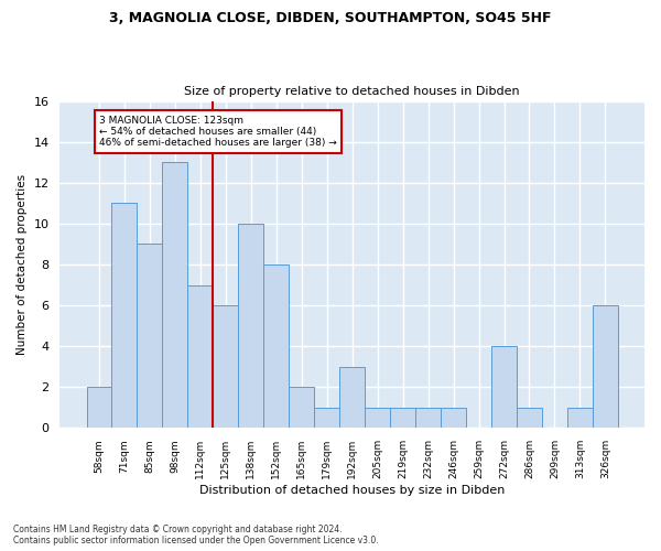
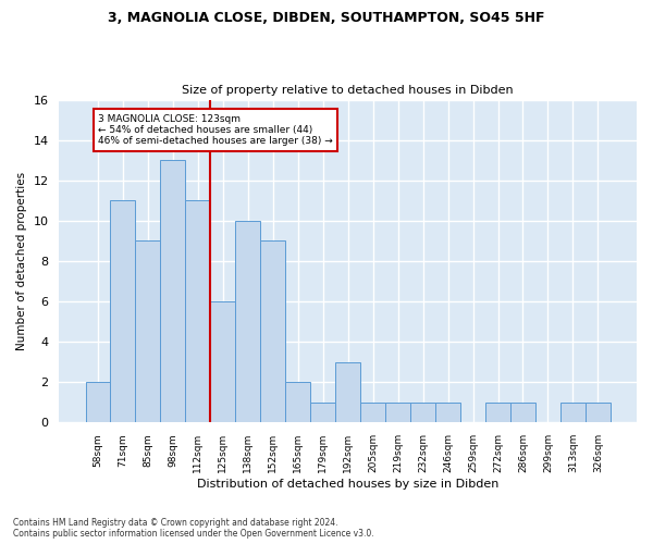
112sqm: 7 -> 11
152sqm: 8 -> 9
272sqm: 4 -> 1
326sqm: 6 -> 1
